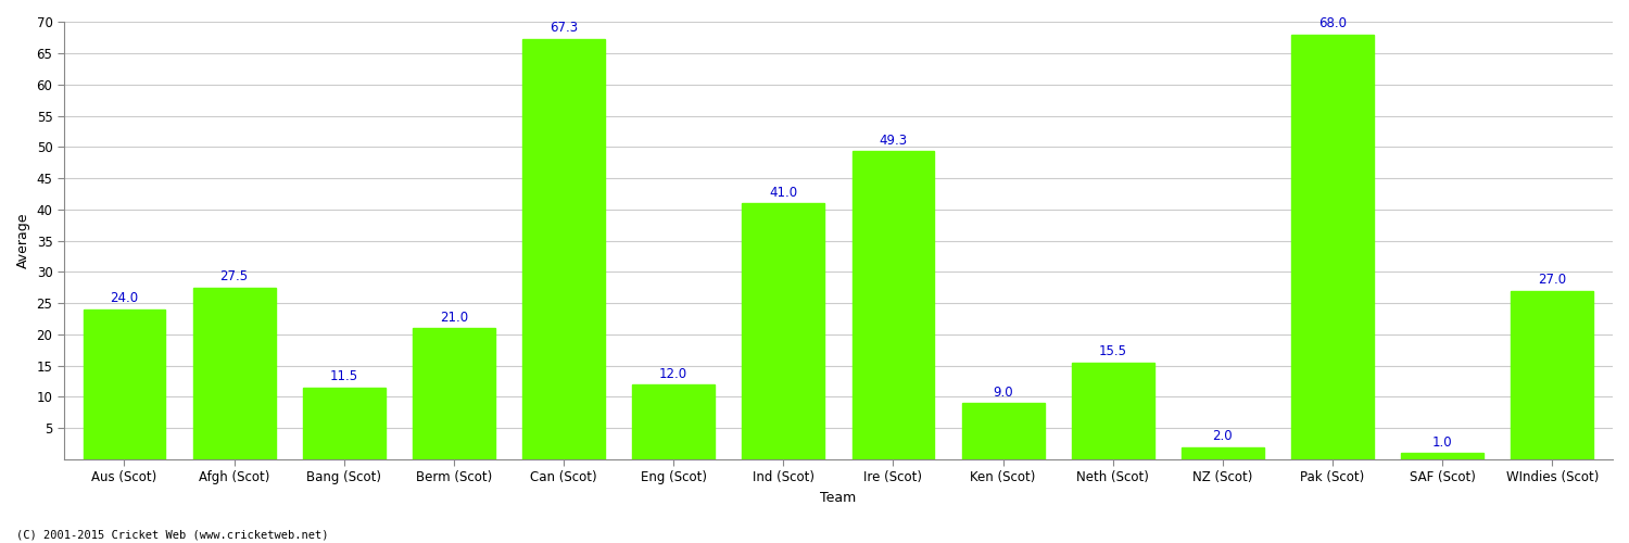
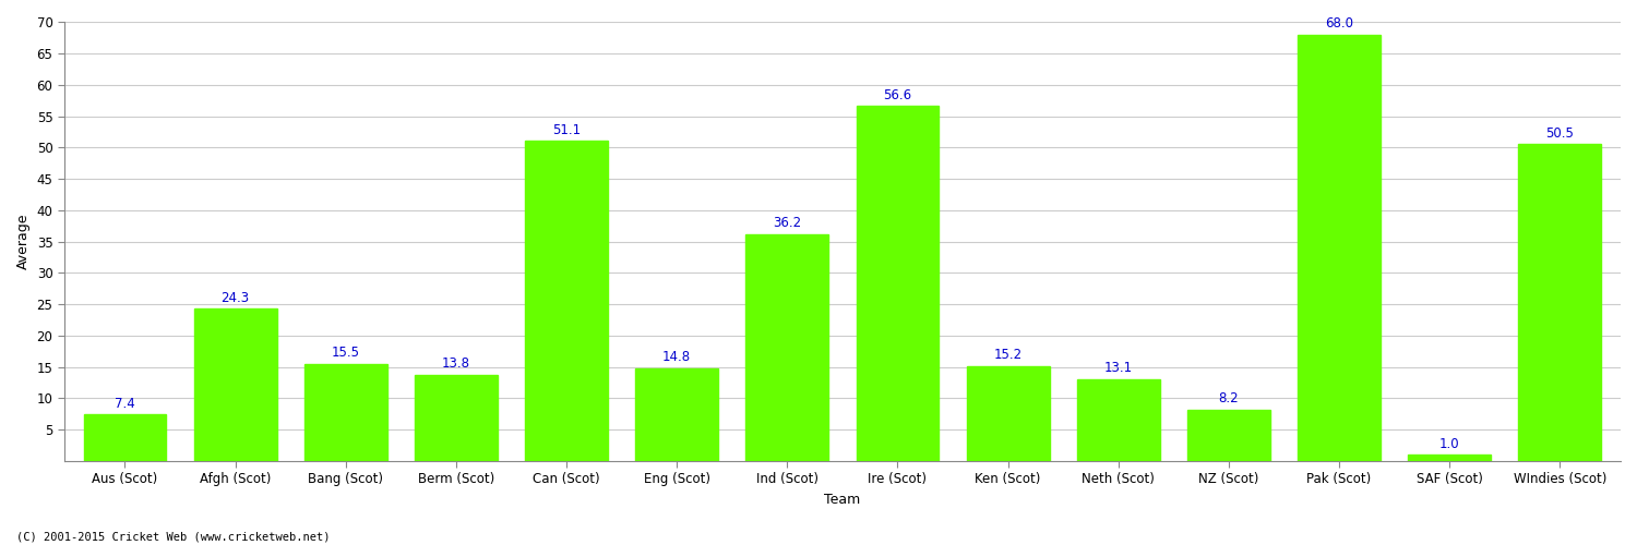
Aus (Scot): 24.0 -> 7.4
Afgh (Scot): 27.5 -> 24.3
Bang (Scot): 11.5 -> 15.5
Berm (Scot): 21.0 -> 13.8
Can (Scot): 67.3 -> 51.1
Eng (Scot): 12.0 -> 14.8
Ind (Scot): 41.0 -> 36.2
Ire (Scot): 49.3 -> 56.6
Ken (Scot): 9.0 -> 15.2
Neth (Scot): 15.5 -> 13.1
NZ (Scot): 2.0 -> 8.2
WIndies (Scot): 27.0 -> 50.5
